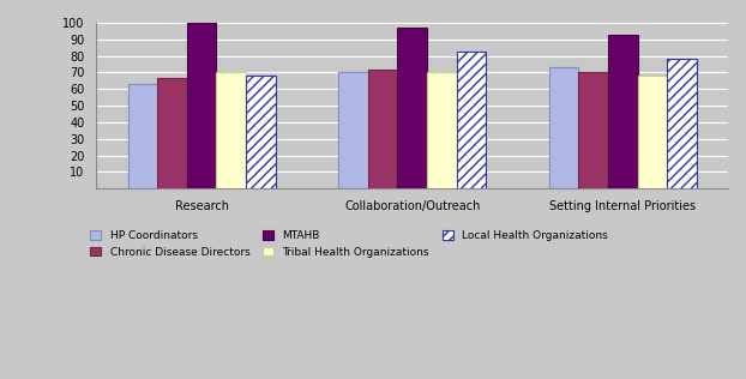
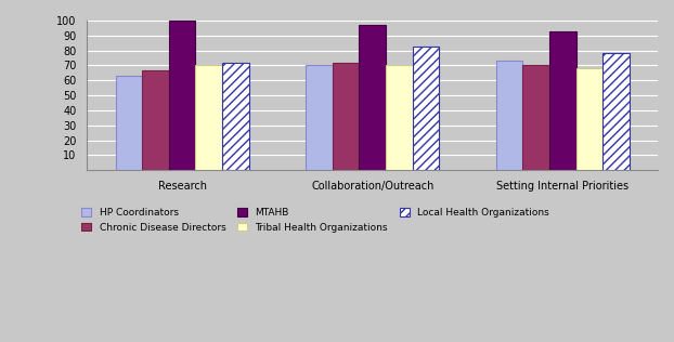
Local Health Organizations/Research: 68 -> 72
